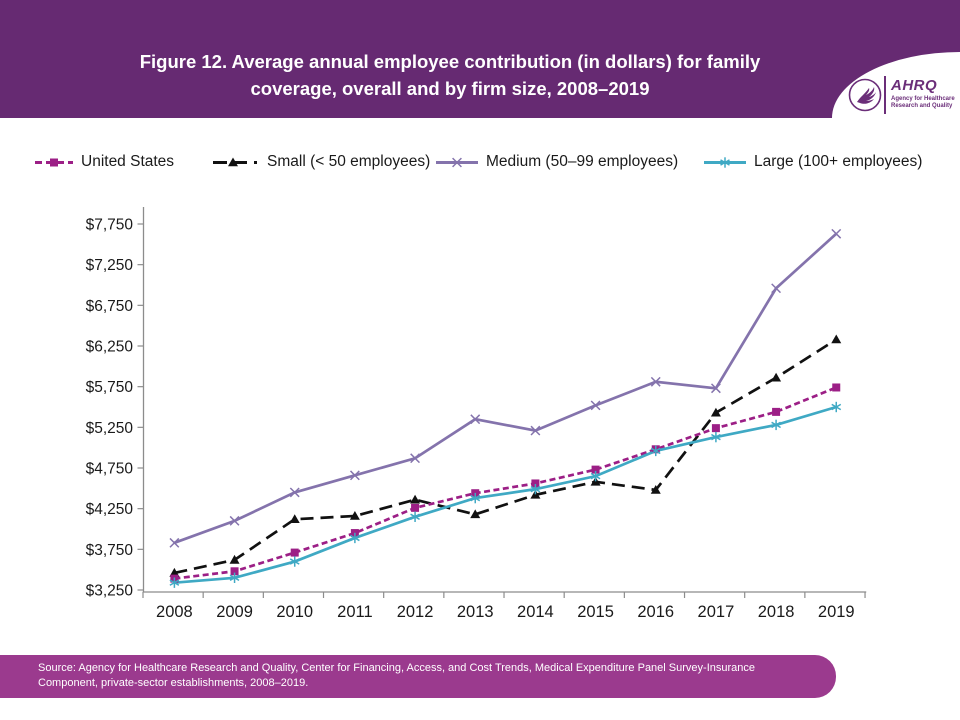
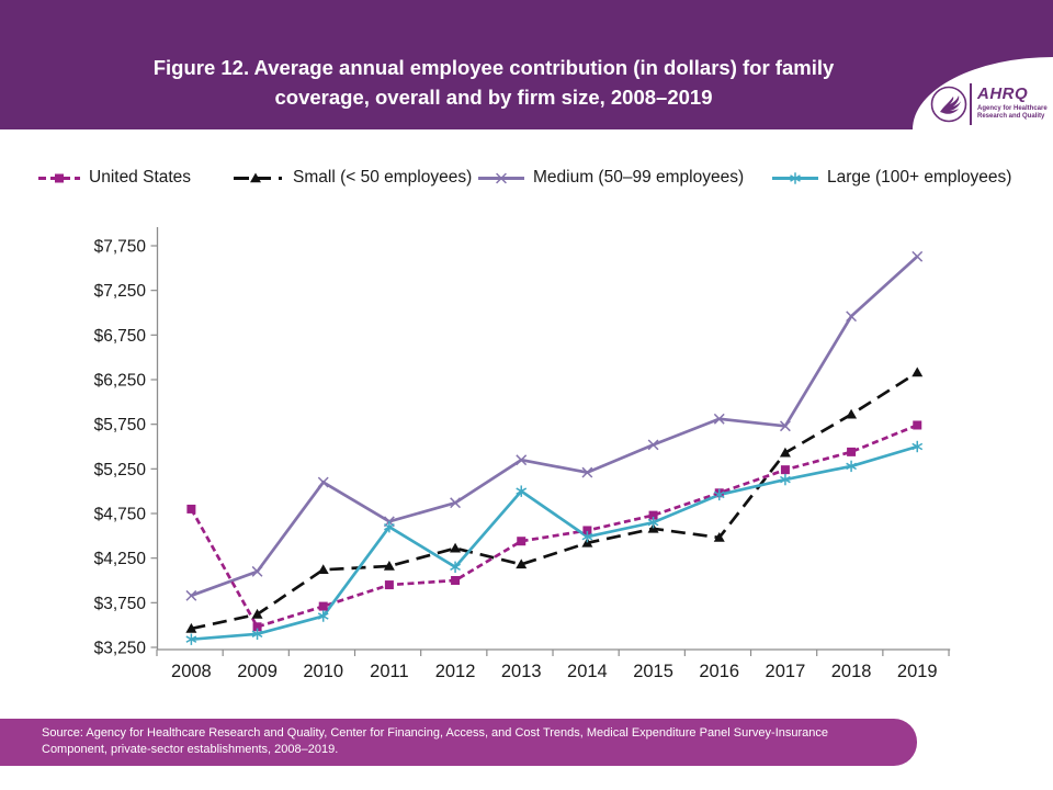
United States/2008: $3400 -> $4800
Medium (50–99 employees)/2010: $4400 -> $5100
Large (100+ employees)/2011: $3900 -> $4600
United States/2012: $4300 -> $4000
Large (100+ employees)/2013: $4400 -> $5000
